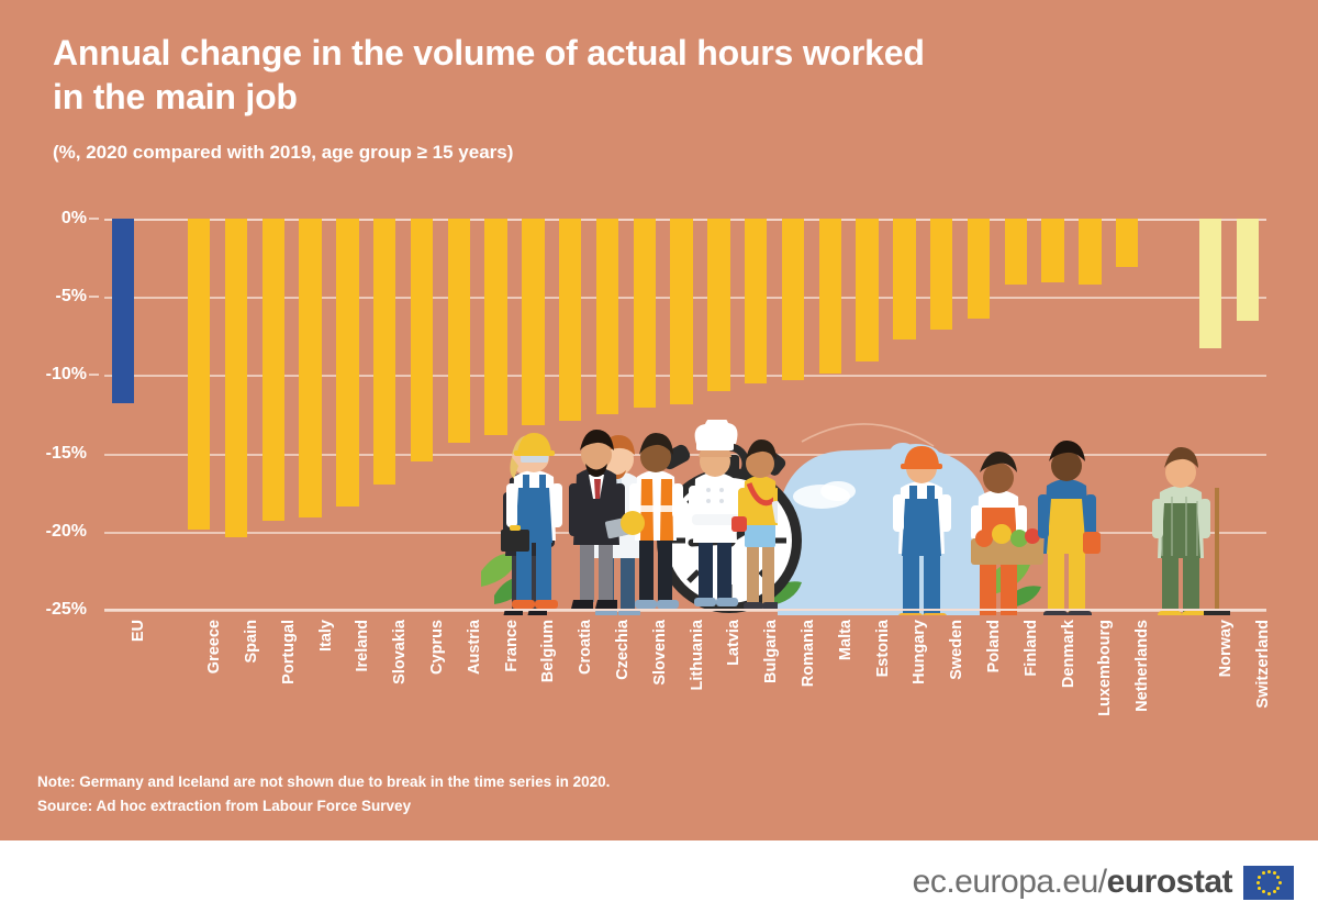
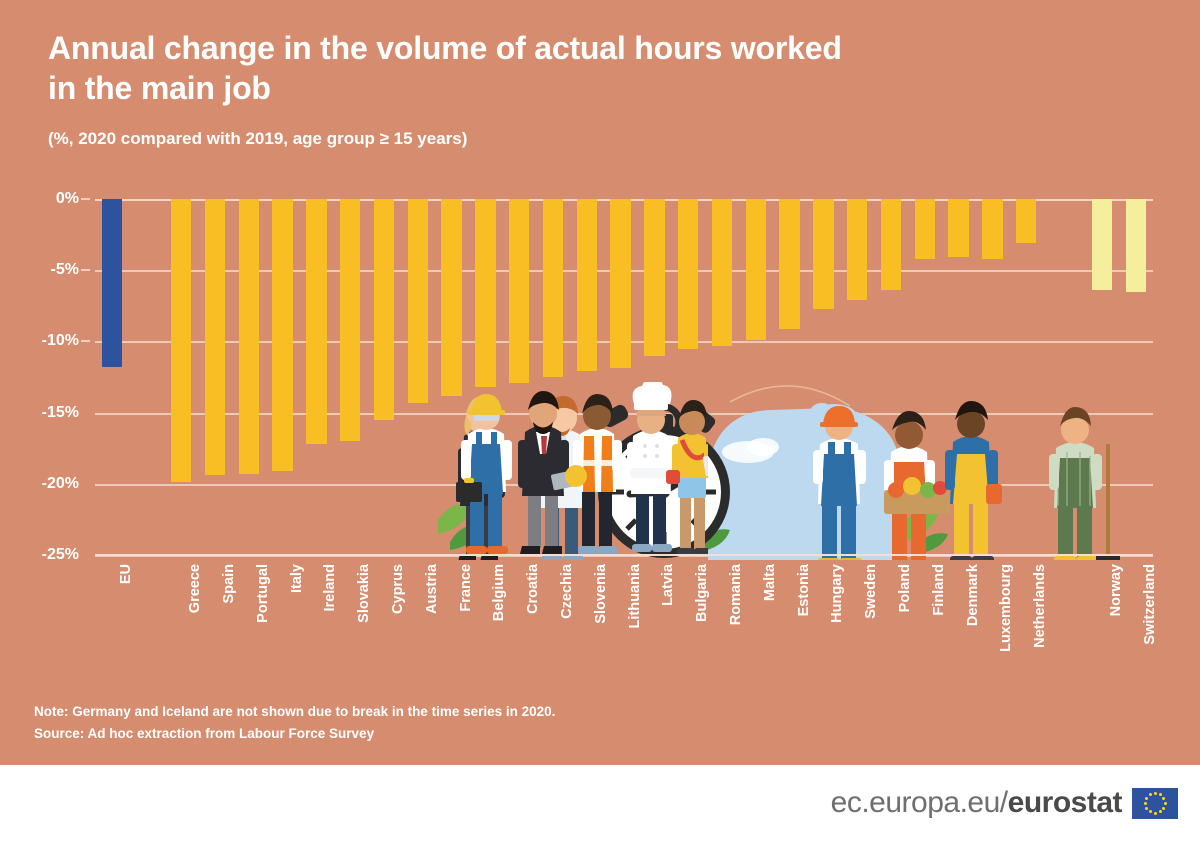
Spain: -20.4% -> -19.4%
Ireland: -18.4% -> -17.2%
Norway: -8.3% -> -6.4%
